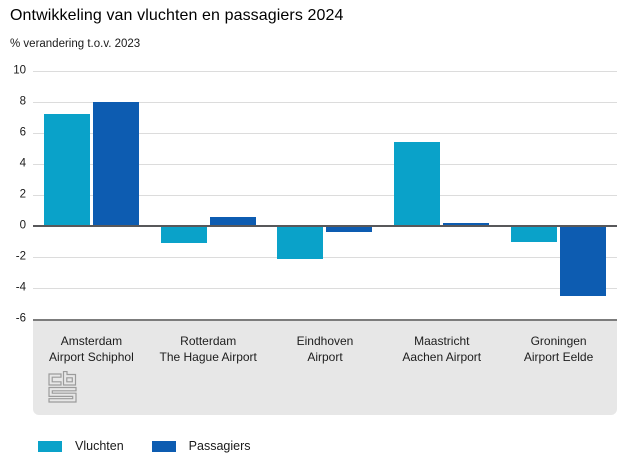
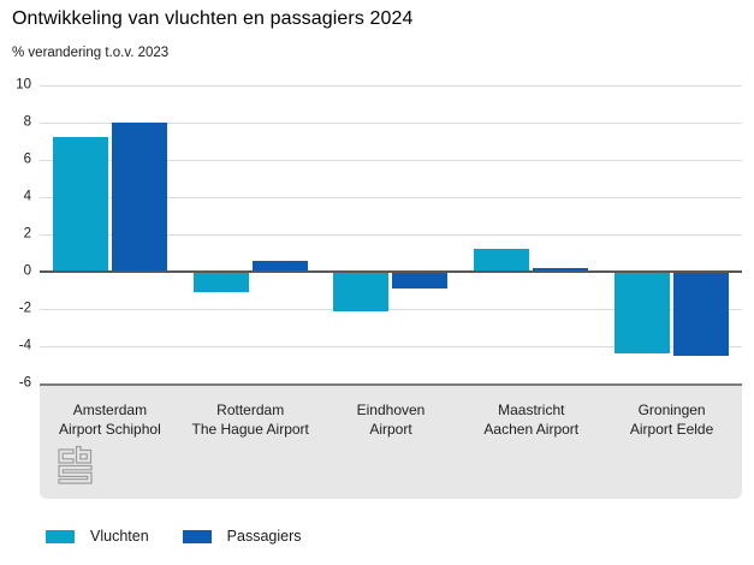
Passagiers/Eindhoven Airport: -0.4 -> -0.9
Vluchten/Maastricht Aachen Airport: 5.4 -> 1.2
Vluchten/Groningen Airport Eelde: -1.0 -> -4.4
